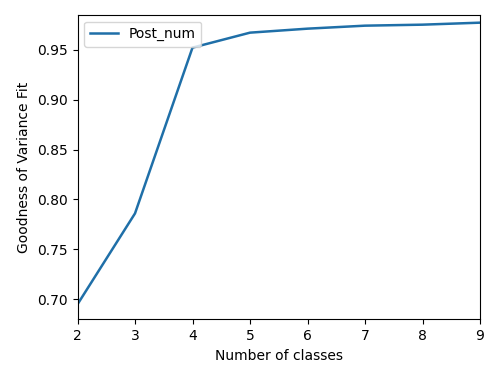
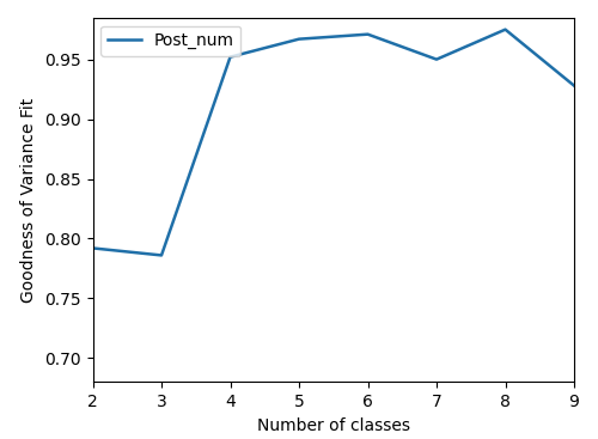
2: 0.695 -> 0.792
7: 0.974 -> 0.950
9: 0.977 -> 0.928
